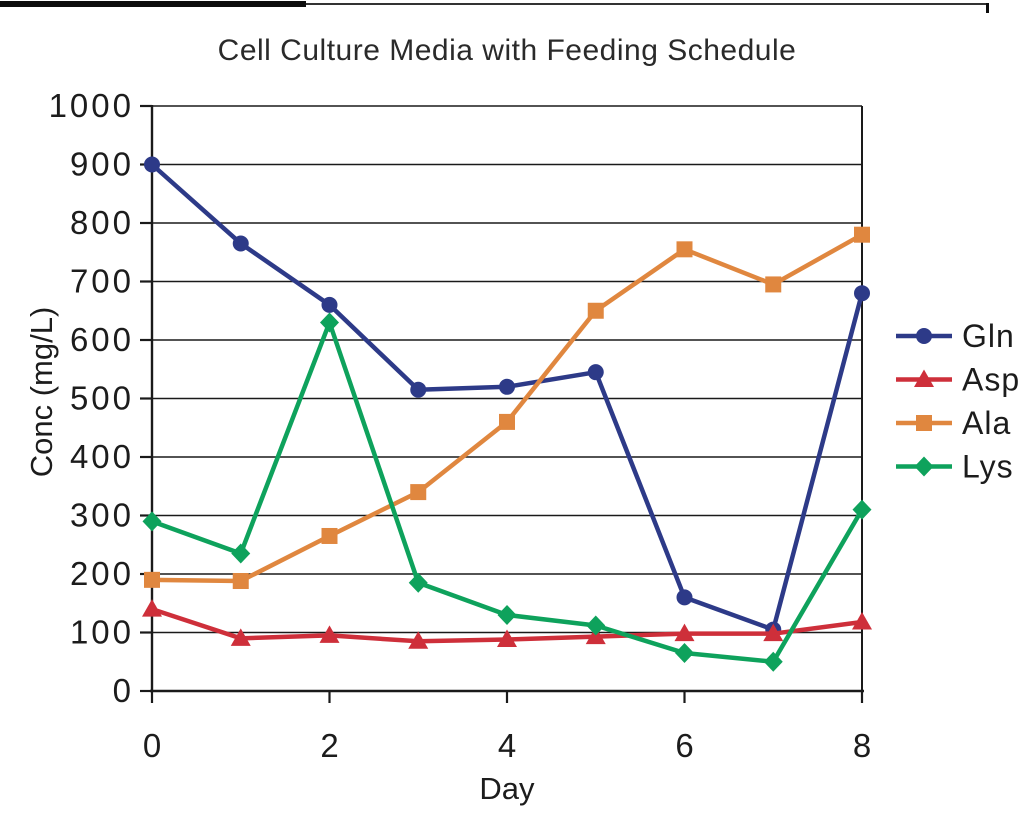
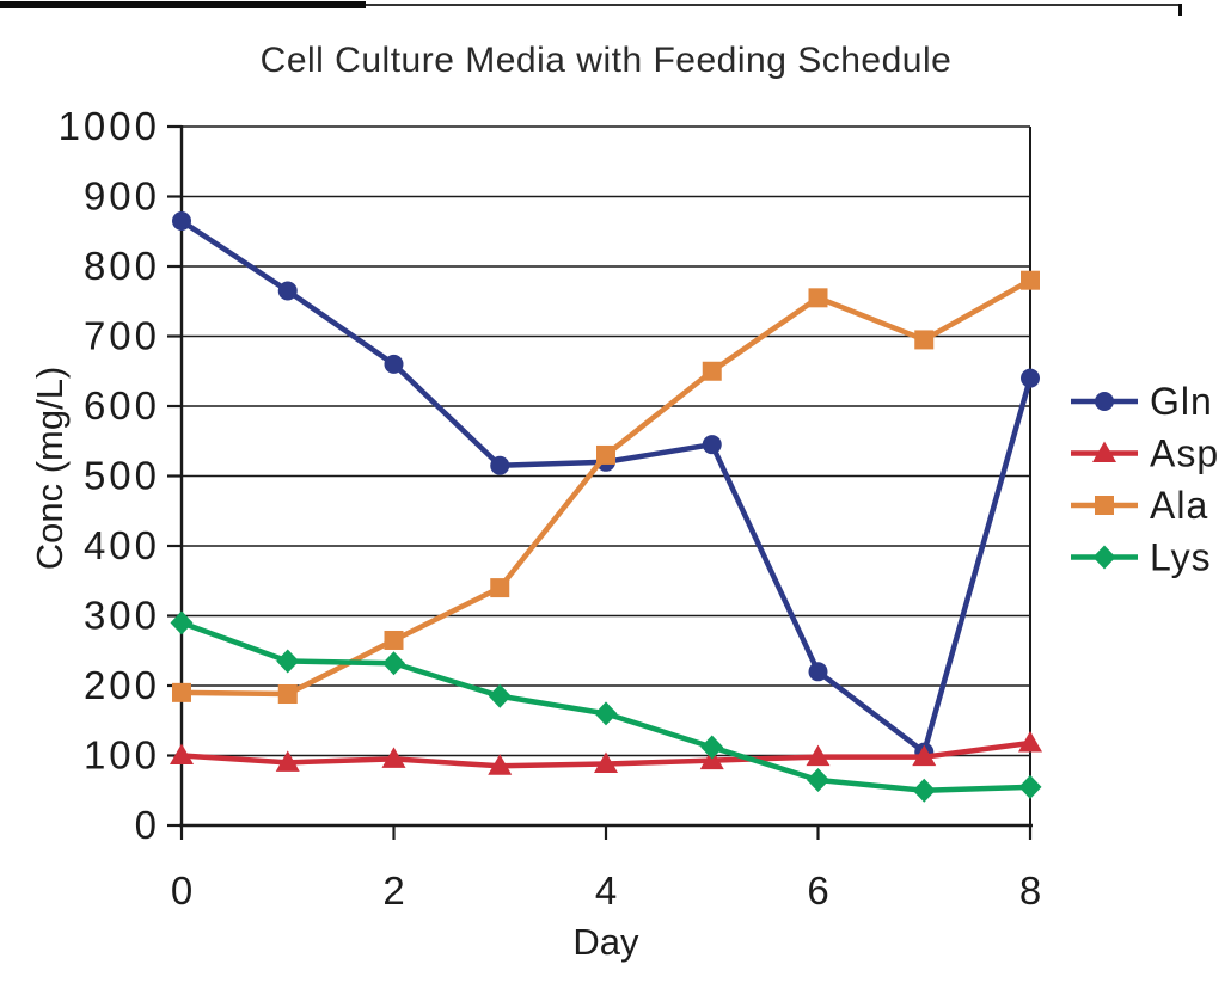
Gln/0: 900 -> 860
Asp/0: 140 -> 100
Lys/2: 630 -> 230
Ala/4: 460 -> 530
Lys/4: 130 -> 160
Gln/6: 160 -> 220
Gln/8: 680 -> 640
Lys/8: 310 -> 60
